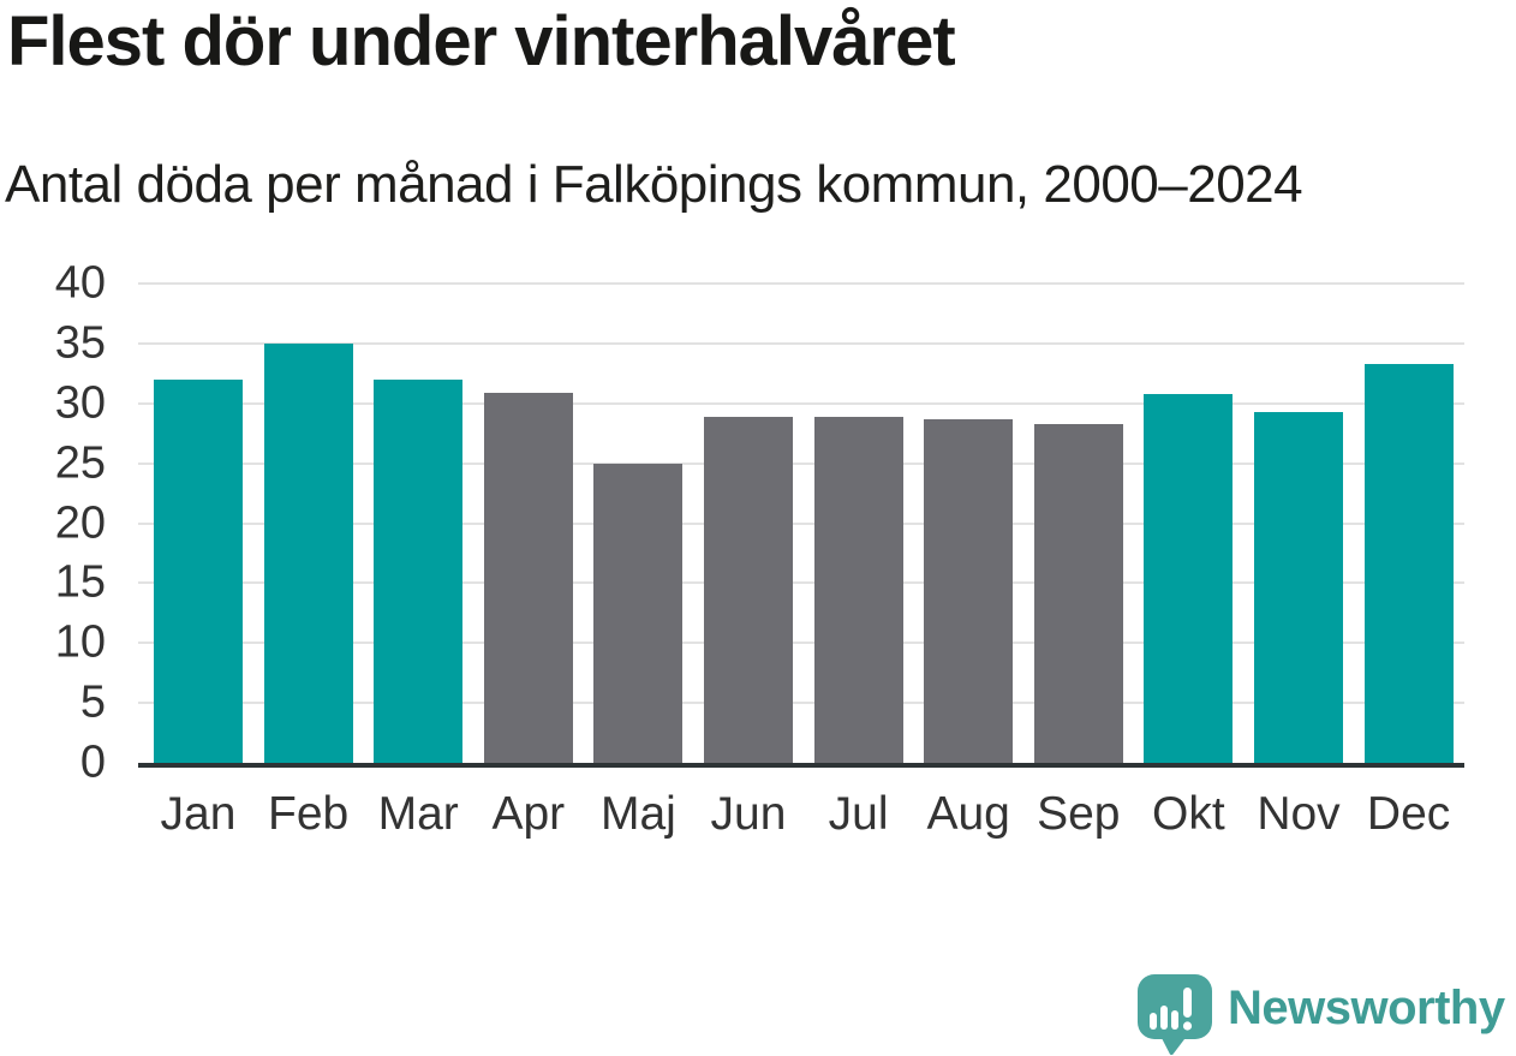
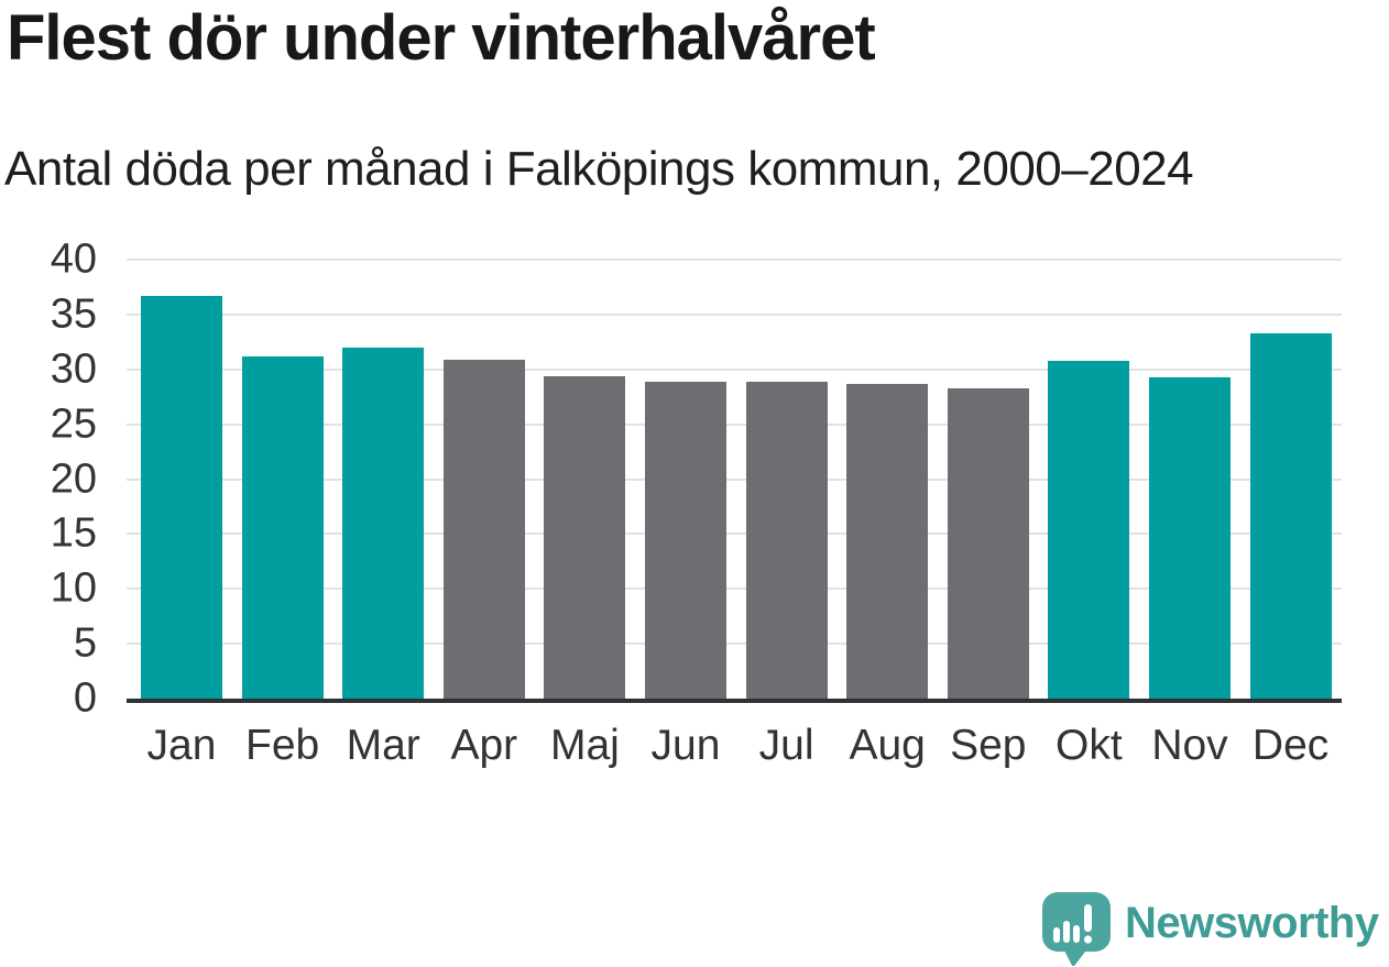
Jan: 32 -> 37
Feb: 35 -> 31
Maj: 25 -> 29
